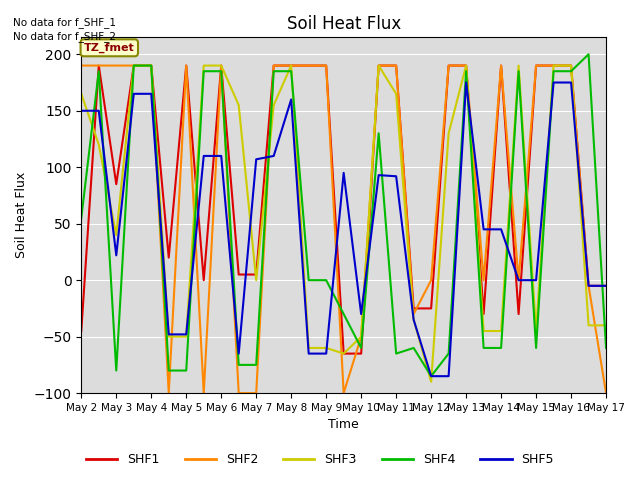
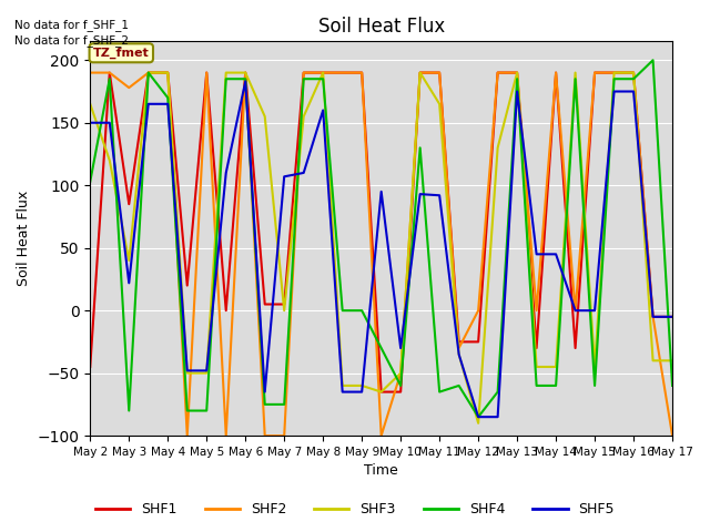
SHF4/May 2: 55 -> 103
SHF2/May 3: 190 -> 178
SHF4/May 4: 190 -> 170
SHF5/May 6: 110 -> 183
